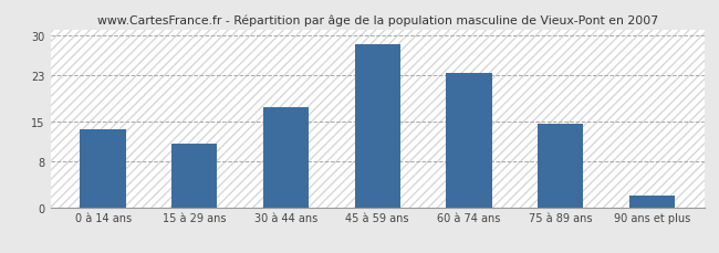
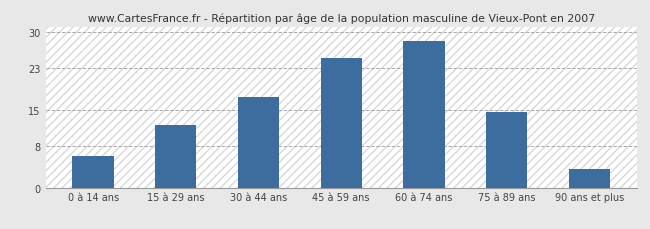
0 à 14 ans: 13.5 -> 6.0
15 à 29 ans: 11.0 -> 12.0
45 à 59 ans: 28.5 -> 25.0
60 à 74 ans: 23.5 -> 28.2
90 ans et plus: 2.0 -> 3.6
